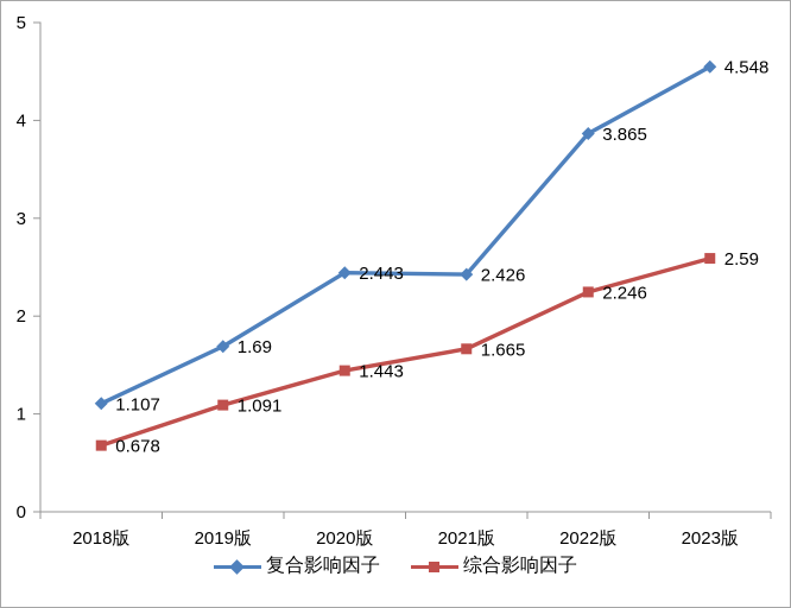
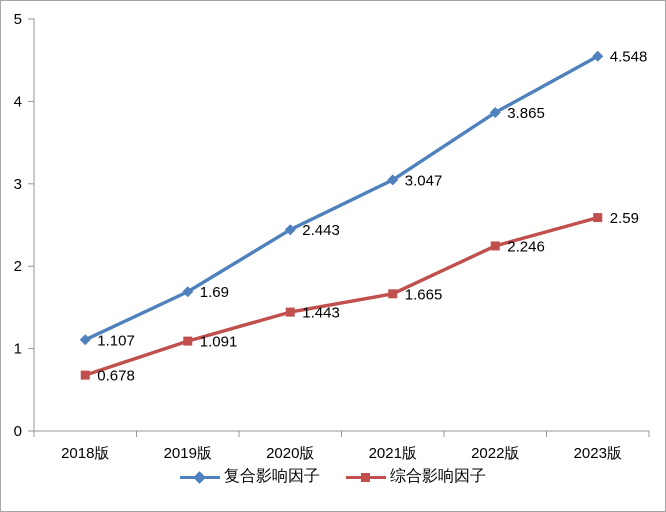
复合影响因子/2021版: 2.426 -> 3.047
